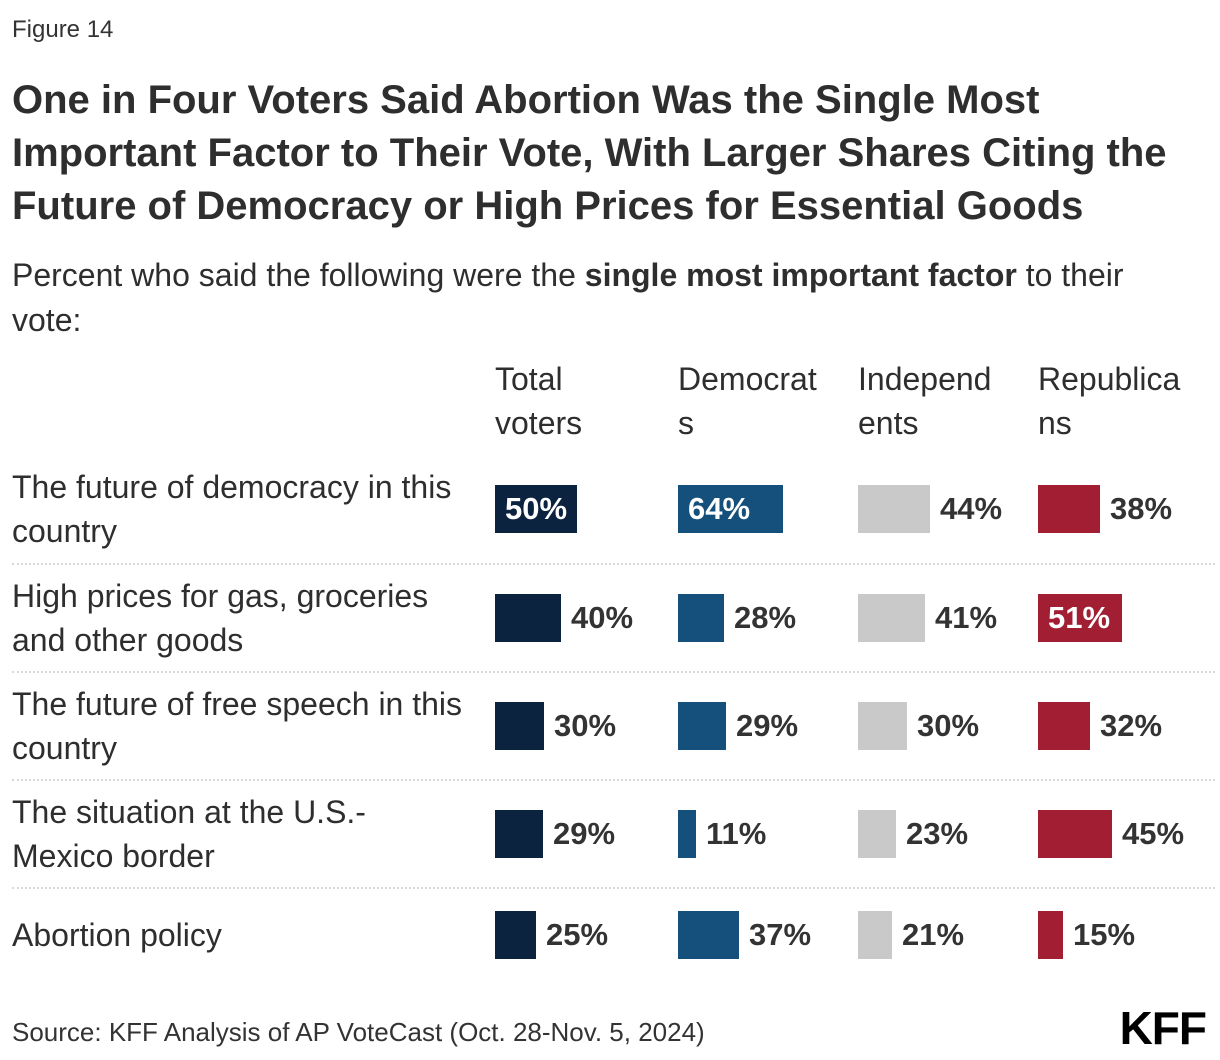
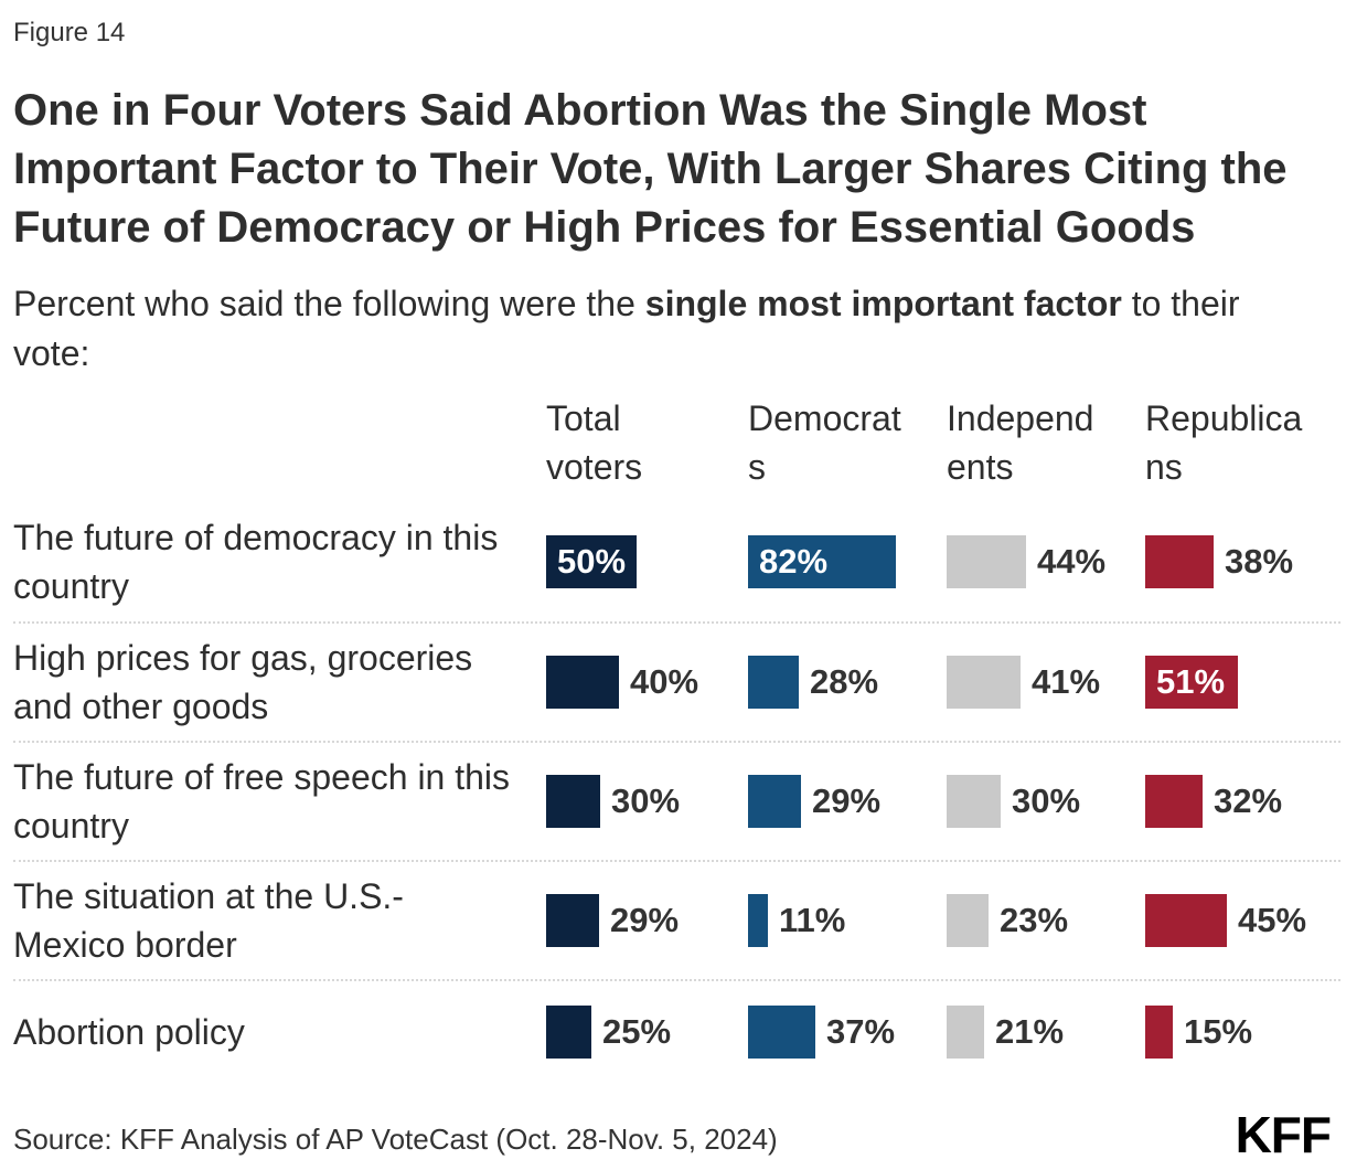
Democrats/The future of democracy in this country: 64% -> 82%
